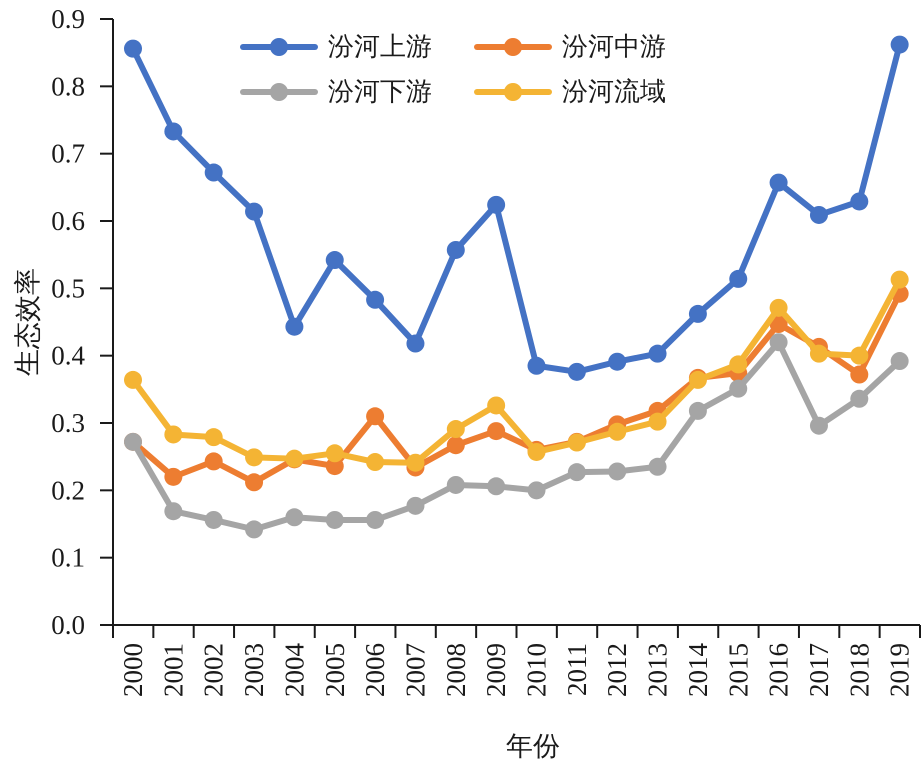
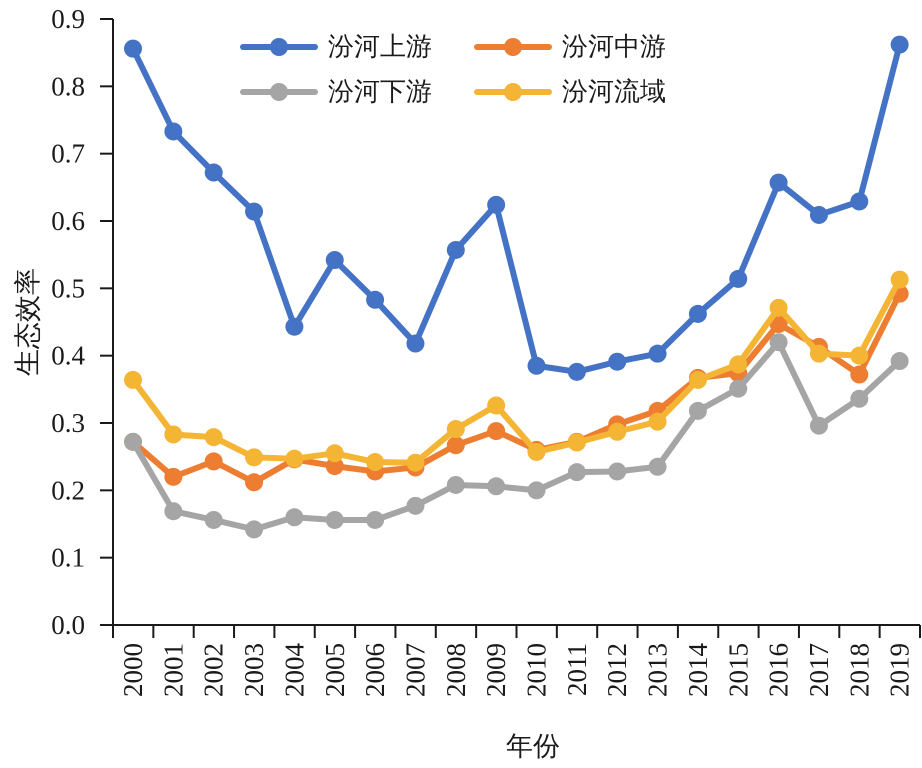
汾河中游/2006: 0.31 -> 0.23
